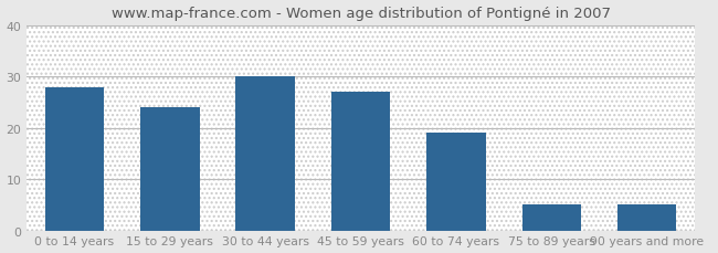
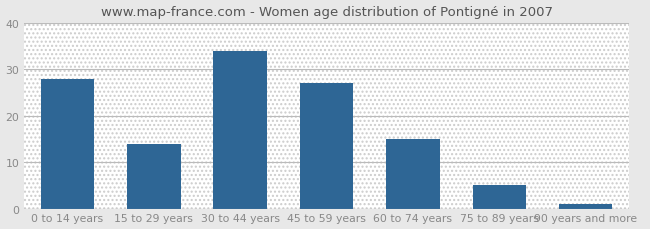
15 to 29 years: 24 -> 14
30 to 44 years: 30 -> 34
60 to 74 years: 19 -> 15
90 years and more: 5 -> 1
